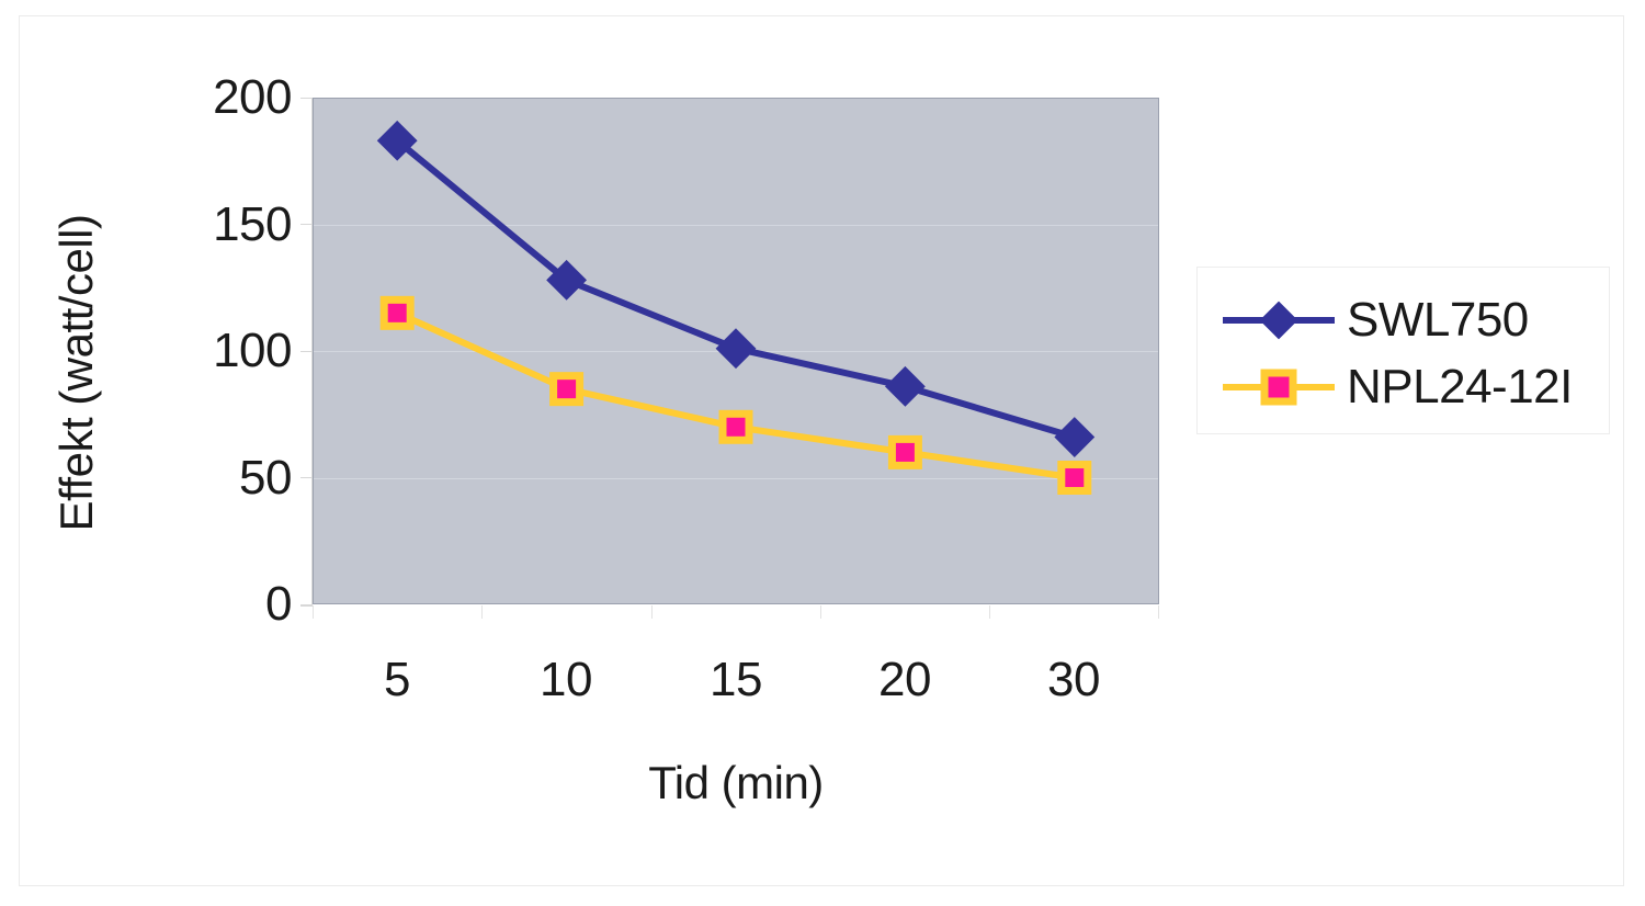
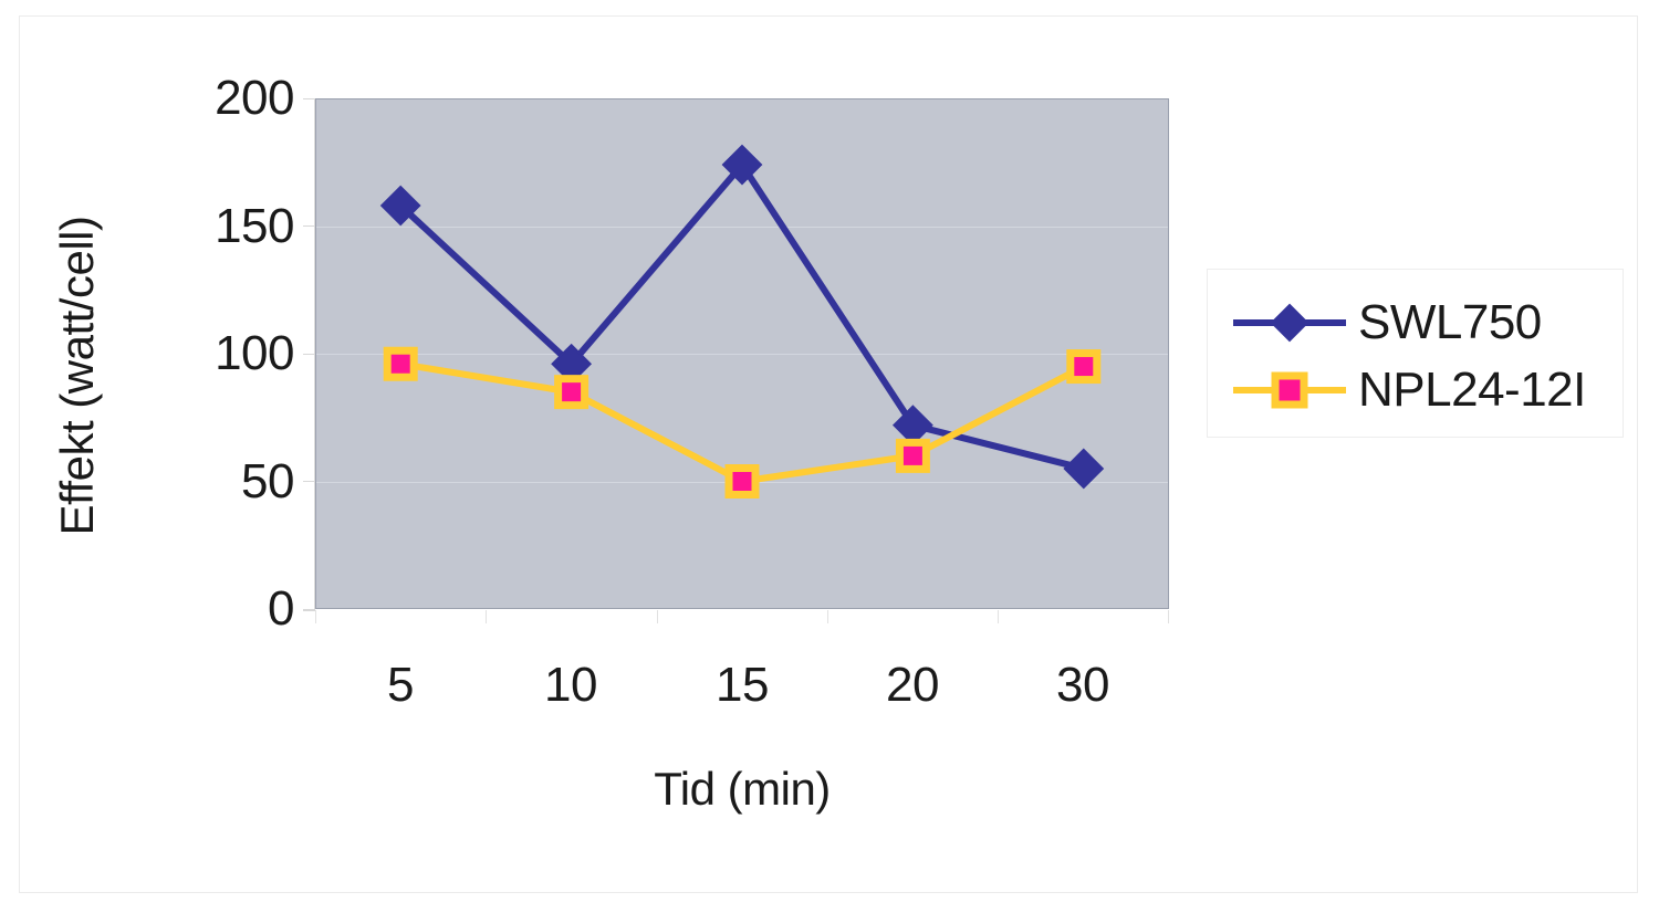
SWL750/5: 183 -> 158
NPL24-12I/5: 115 -> 96
SWL750/10: 128 -> 96
SWL750/15: 101 -> 174
NPL24-12I/15: 70 -> 50
SWL750/20: 86 -> 72
SWL750/30: 66 -> 55
NPL24-12I/30: 50 -> 95
